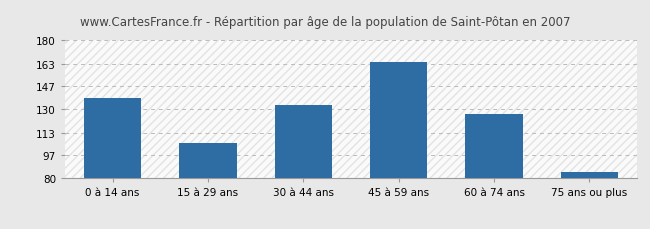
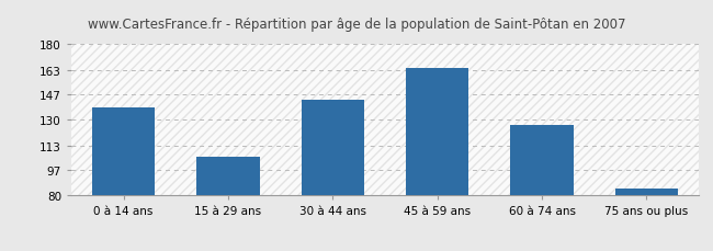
30 à 44 ans: 133 -> 143
